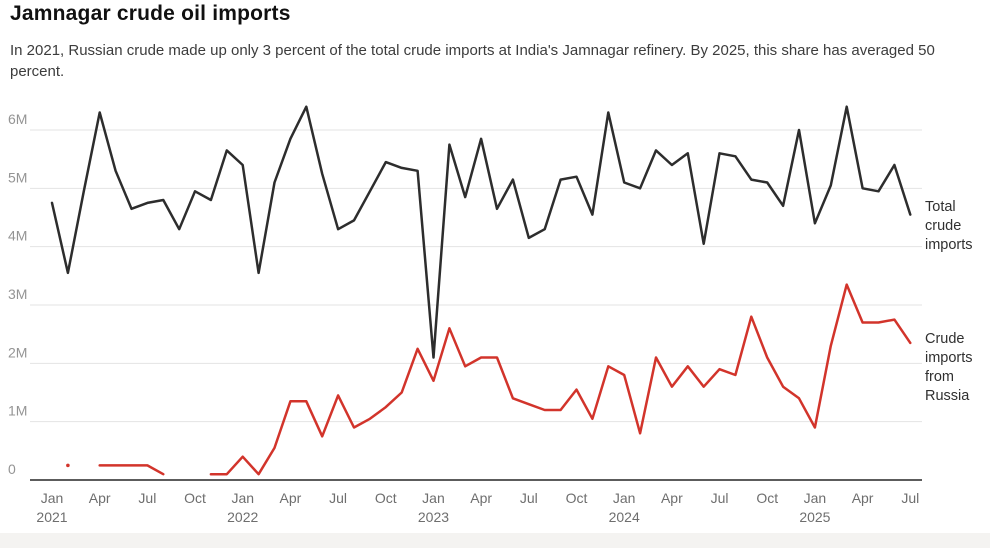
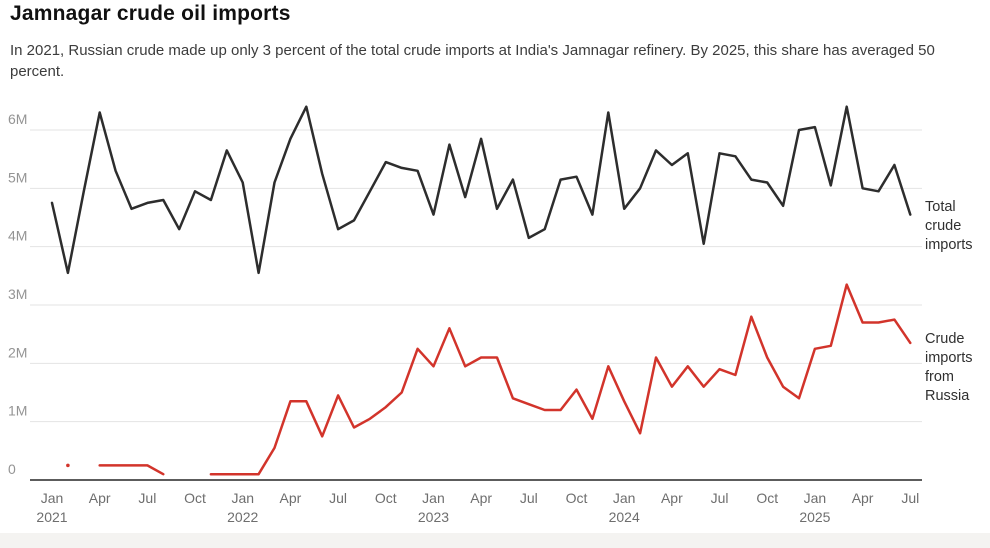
Total crude imports/Jan 2022: 5.4M -> 5.1M
Crude imports from Russia/Jan 2022: 0.4M -> 0.1M
Total crude imports/Jan 2023: 2.1M -> 4.5M
Crude imports from Russia/Jan 2023: 1.7M -> 1.9M
Total crude imports/Jan 2024: 5.1M -> 4.7M
Crude imports from Russia/Jan 2024: 1.8M -> 1.4M
Total crude imports/Jan 2025: 4.4M -> 6.0M
Crude imports from Russia/Jan 2025: 0.9M -> 2.2M
